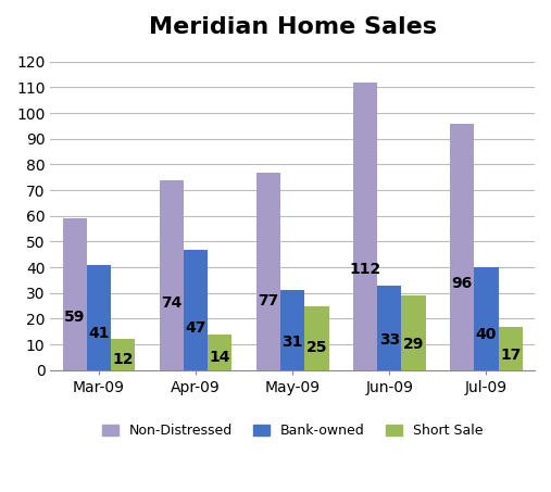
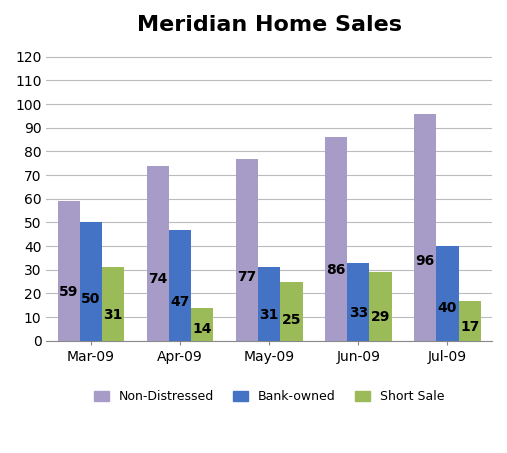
Bank-owned/Mar-09: 41 -> 50
Short Sale/Mar-09: 12 -> 31
Non-Distressed/Jun-09: 112 -> 86
